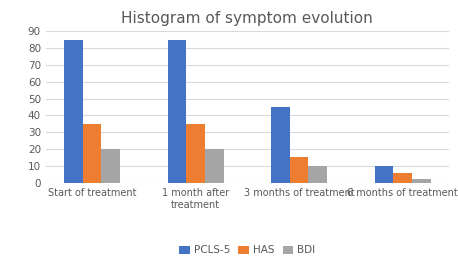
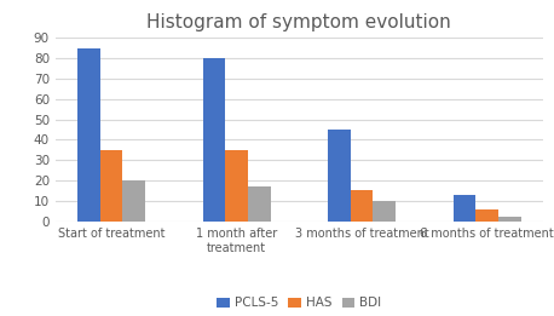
PCLS-5/1 month after treatment: 85 -> 80
BDI/1 month after treatment: 20 -> 17
PCLS-5/6 months of treatment: 10 -> 13
